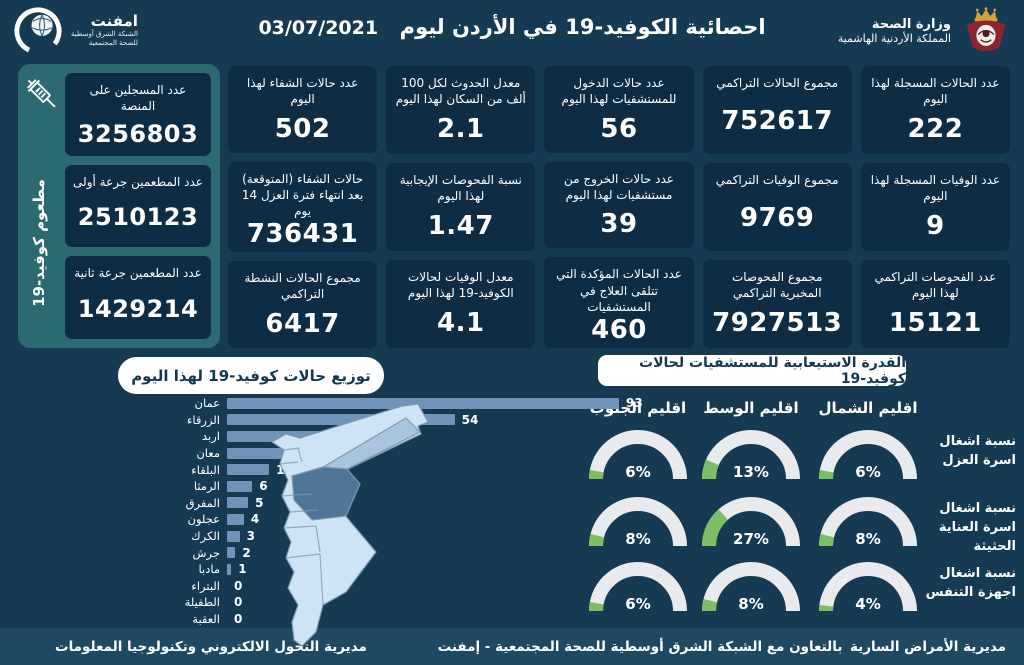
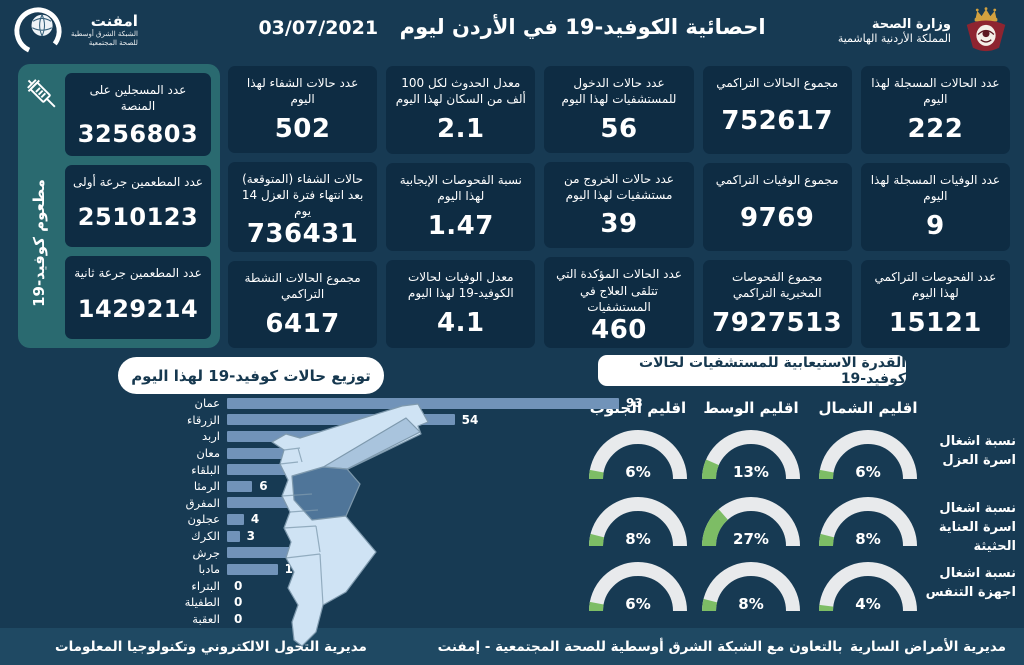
توزيع حالات كوفيد-19 لهذا اليوم/البلقاء: 10 -> 15
توزيع حالات كوفيد-19 لهذا اليوم/المفرق: 5 -> 17
توزيع حالات كوفيد-19 لهذا اليوم/جرش: 2 -> 23
توزيع حالات كوفيد-19 لهذا اليوم/مادبا: 1 -> 12
